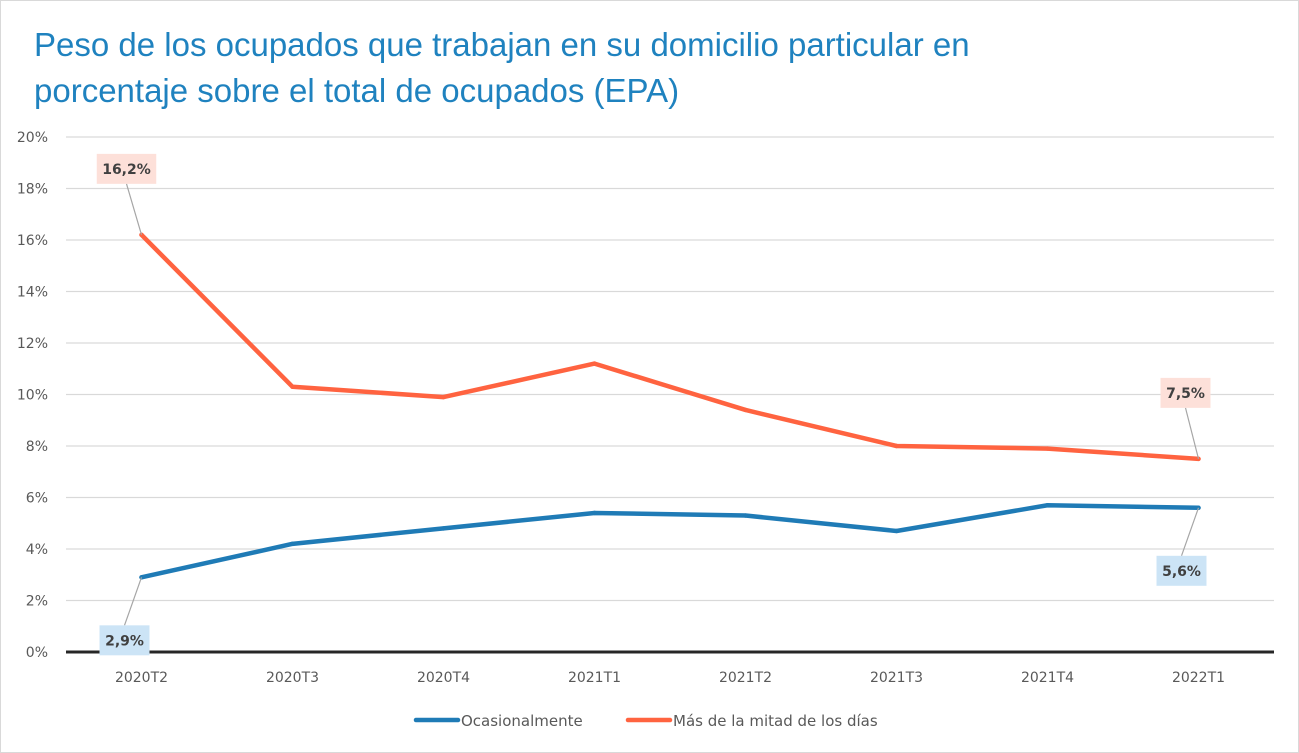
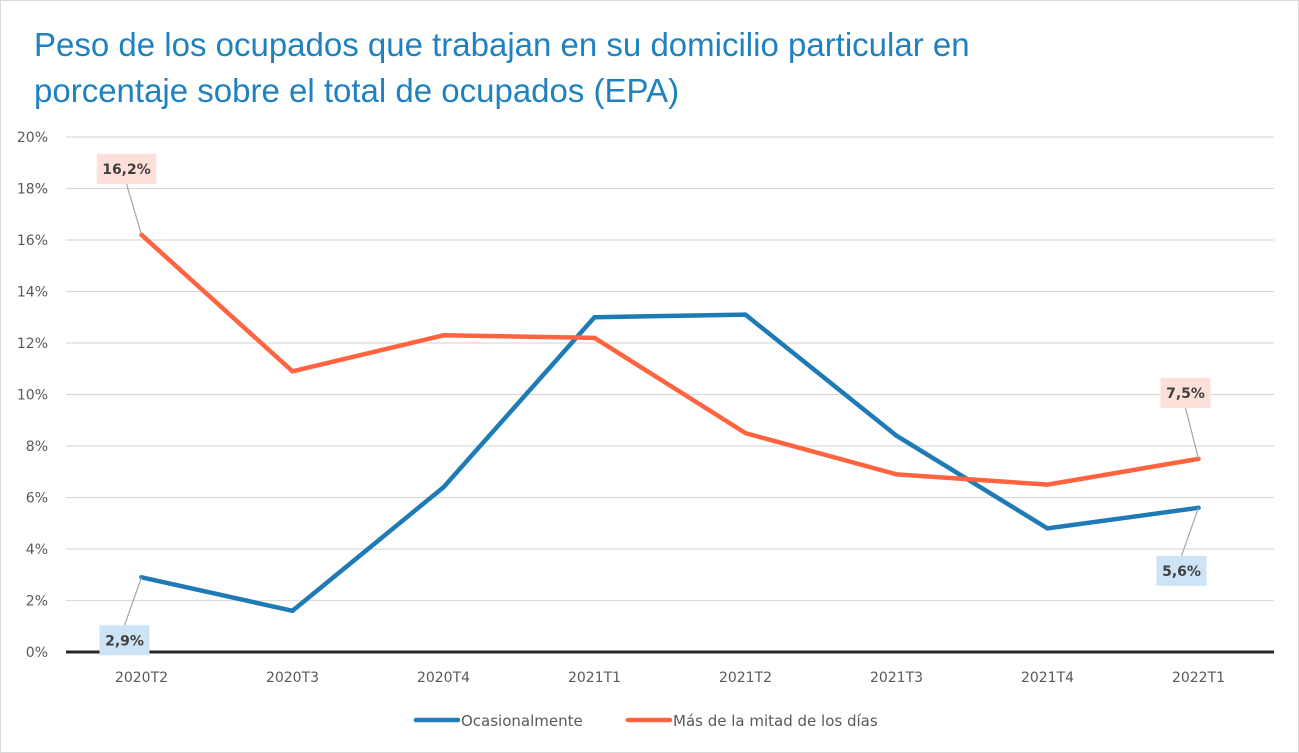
Ocasionalmente/2020T3: 4.2% -> 1.6%
Más de la mitad de los días/2020T3: 10.3% -> 10.9%
Ocasionalmente/2020T4: 4.8% -> 6.4%
Más de la mitad de los días/2020T4: 9.9% -> 12.3%
Ocasionalmente/2021T1: 5.4% -> 13.0%
Más de la mitad de los días/2021T1: 11.2% -> 12.2%
Ocasionalmente/2021T2: 5.3% -> 13.1%
Más de la mitad de los días/2021T2: 9.4% -> 8.5%
Ocasionalmente/2021T3: 4.7% -> 8.4%
Más de la mitad de los días/2021T3: 8.0% -> 6.9%
Ocasionalmente/2021T4: 5.7% -> 4.8%
Más de la mitad de los días/2021T4: 7.9% -> 6.5%
